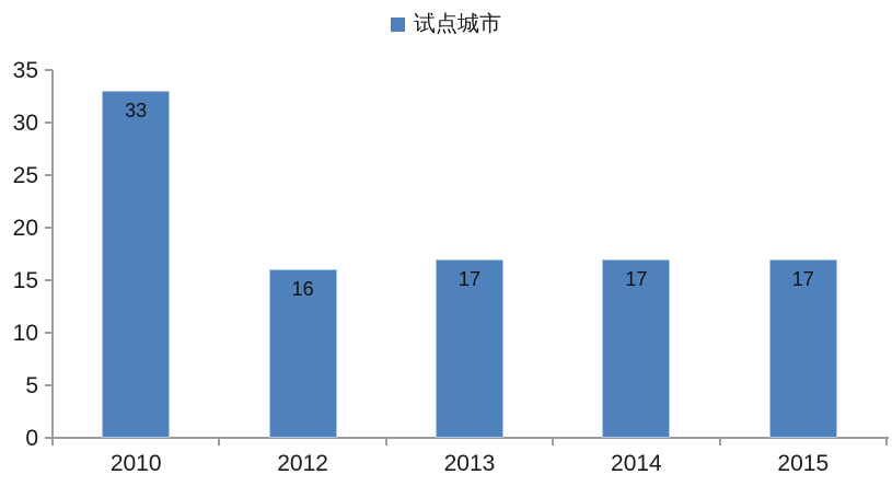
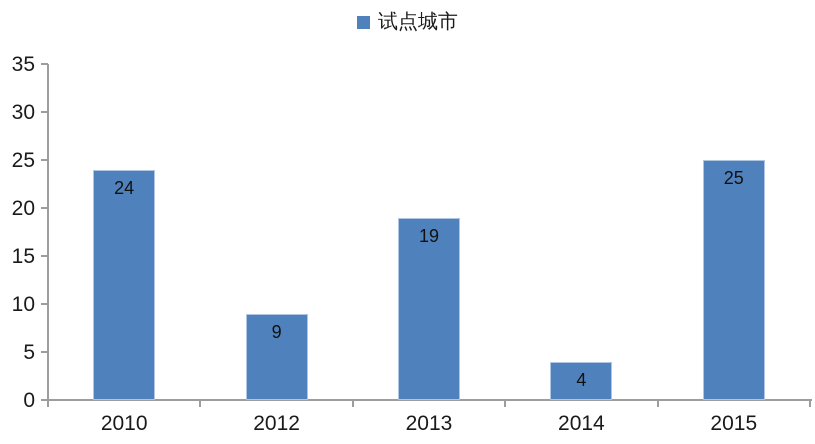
2010: 33 -> 24
2012: 16 -> 9
2013: 17 -> 19
2014: 17 -> 4
2015: 17 -> 25
